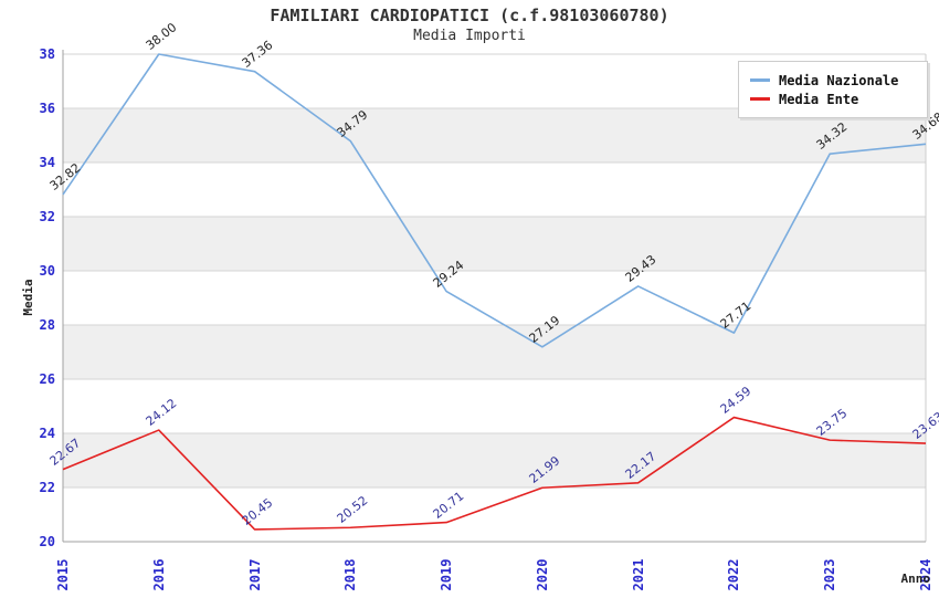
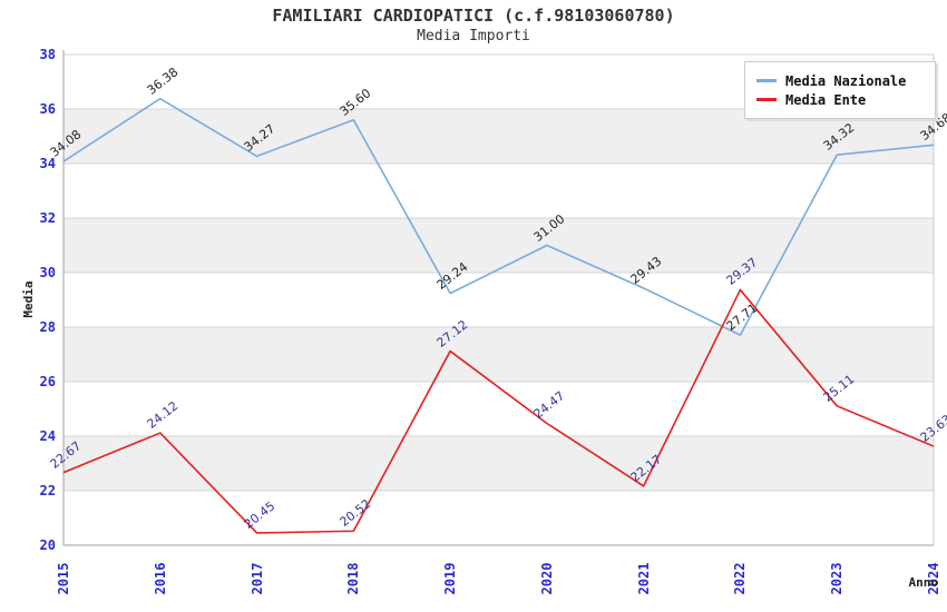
Media Nazionale/2015: 32.82 -> 34.08
Media Nazionale/2016: 38.00 -> 36.38
Media Nazionale/2017: 37.36 -> 34.27
Media Nazionale/2018: 34.79 -> 35.60
Media Ente/2019: 20.71 -> 27.12
Media Nazionale/2020: 27.19 -> 31.00
Media Ente/2020: 21.99 -> 24.47
Media Ente/2022: 24.59 -> 29.37
Media Ente/2023: 23.75 -> 25.11
